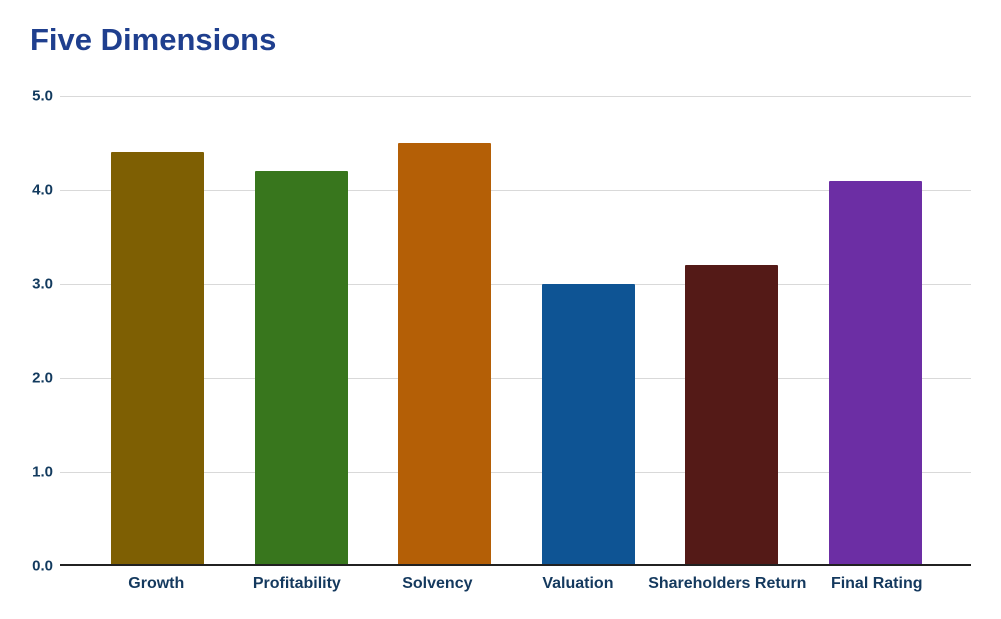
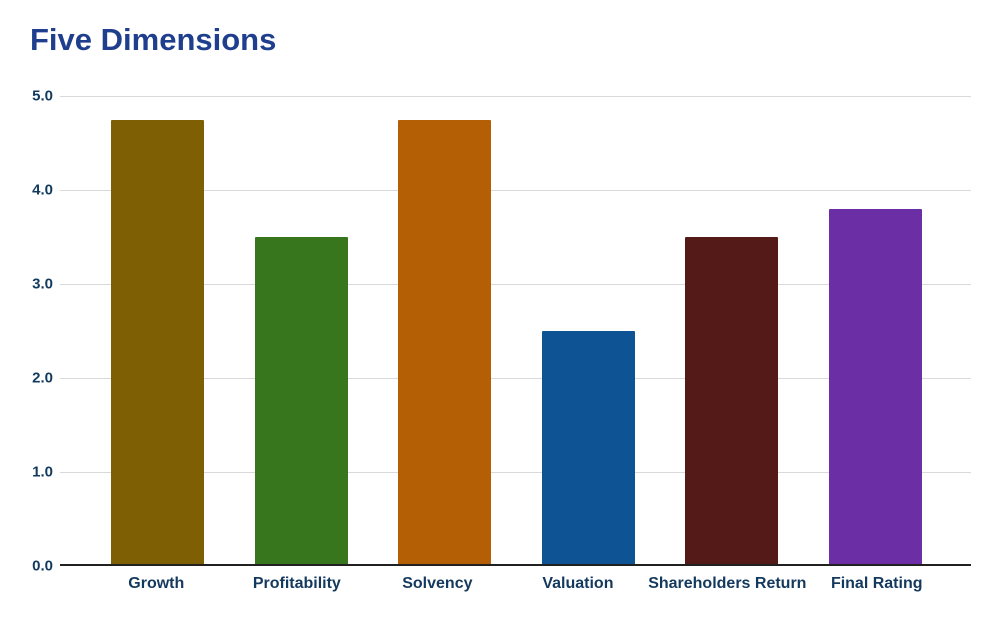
Growth: 4.4 -> 4.8
Profitability: 4.2 -> 3.5
Solvency: 4.5 -> 4.8
Valuation: 3.0 -> 2.5
Shareholders Return: 3.2 -> 3.5
Final Rating: 4.1 -> 3.8
